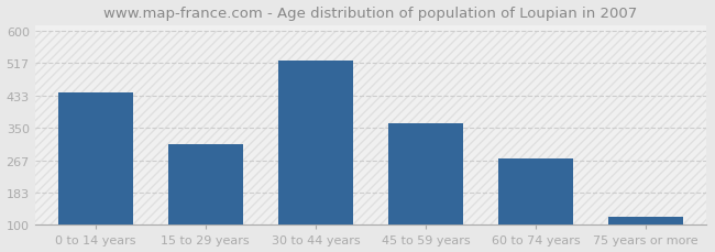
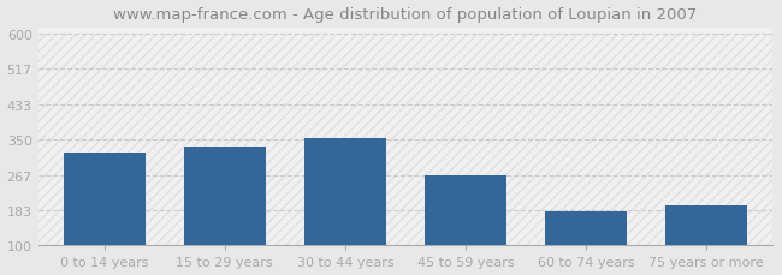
0 to 14 years: 443 -> 320
15 to 29 years: 308 -> 335
30 to 44 years: 524 -> 355
45 to 59 years: 363 -> 265
60 to 74 years: 272 -> 180
75 years or more: 120 -> 195
